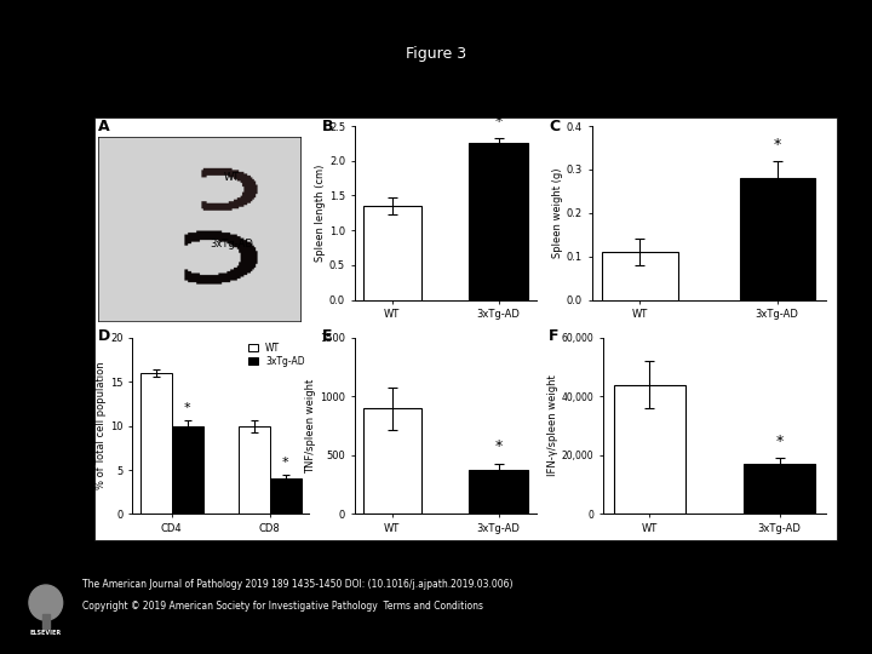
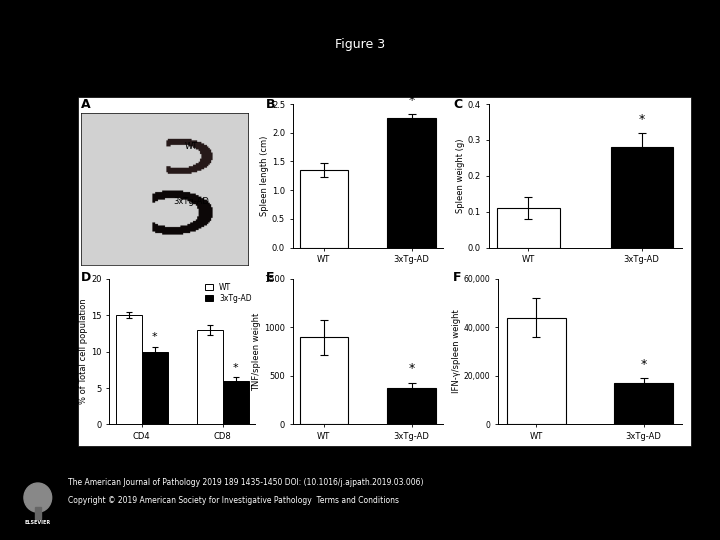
WT/CD4: 16 -> 15
WT/CD8: 10 -> 13
3xTg-AD/CD8: 4 -> 6
